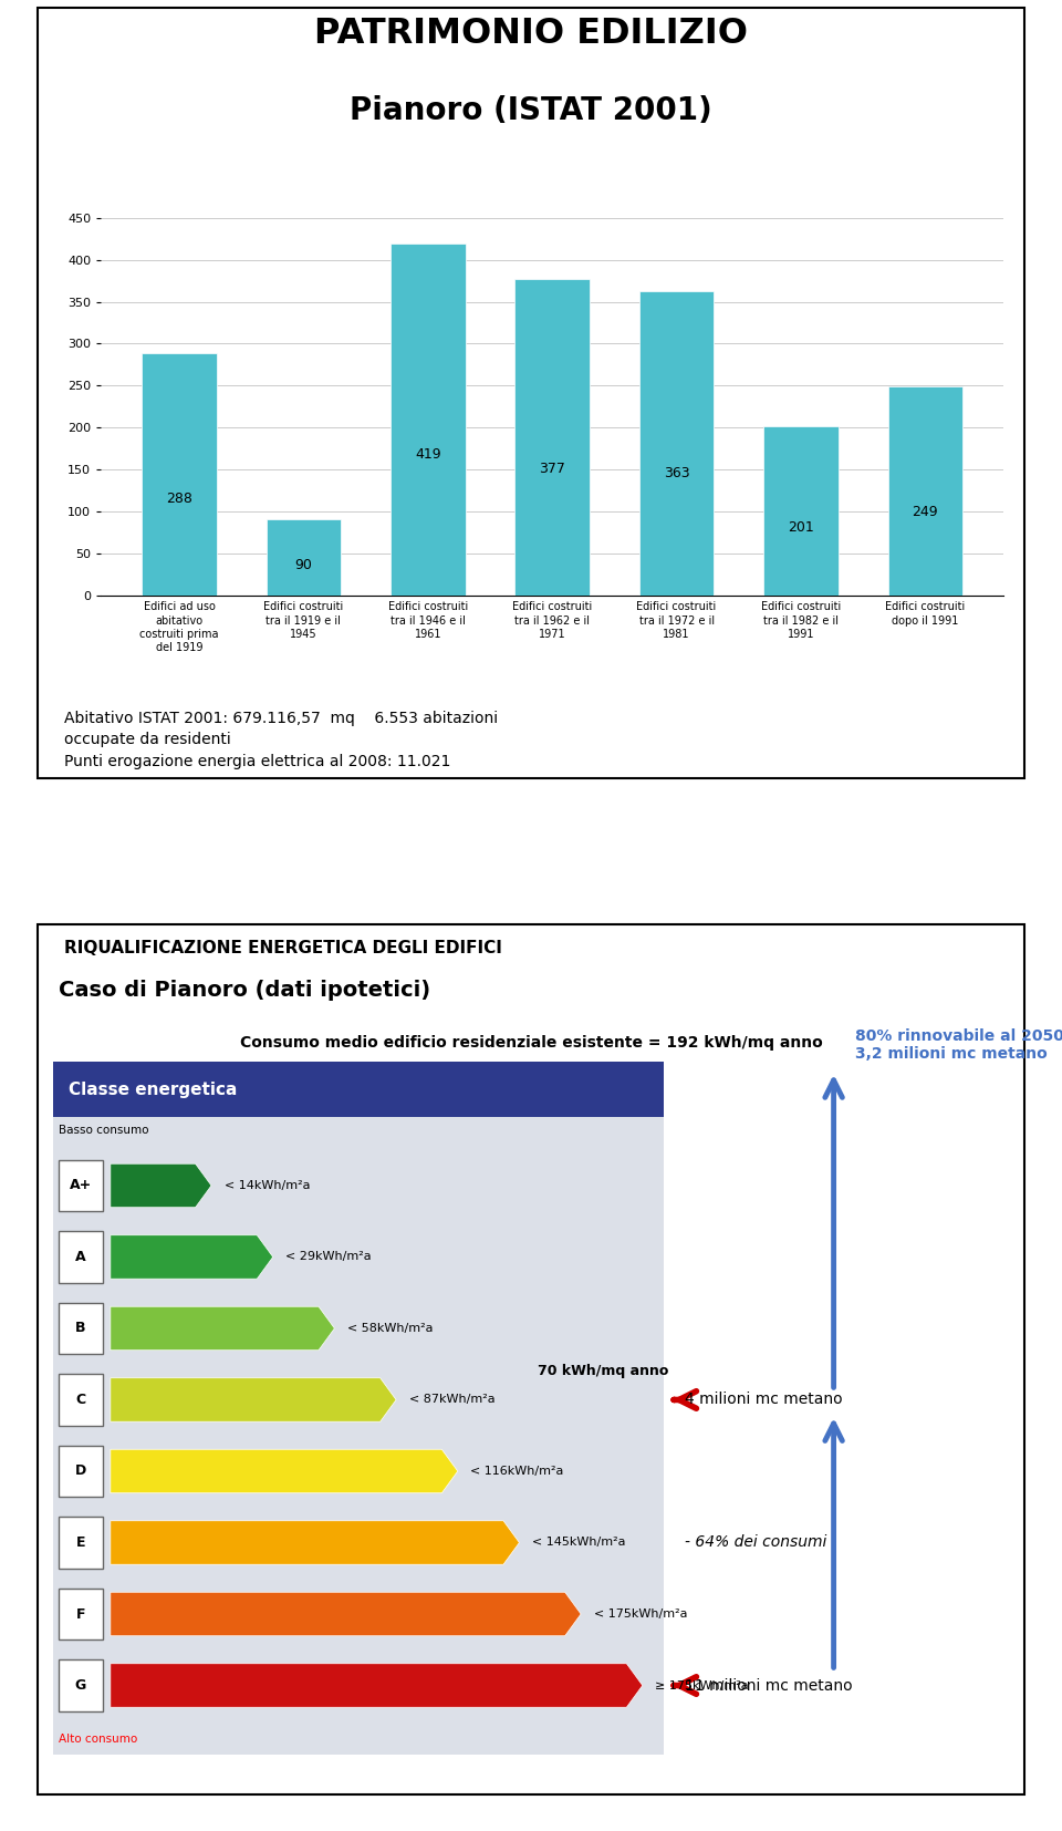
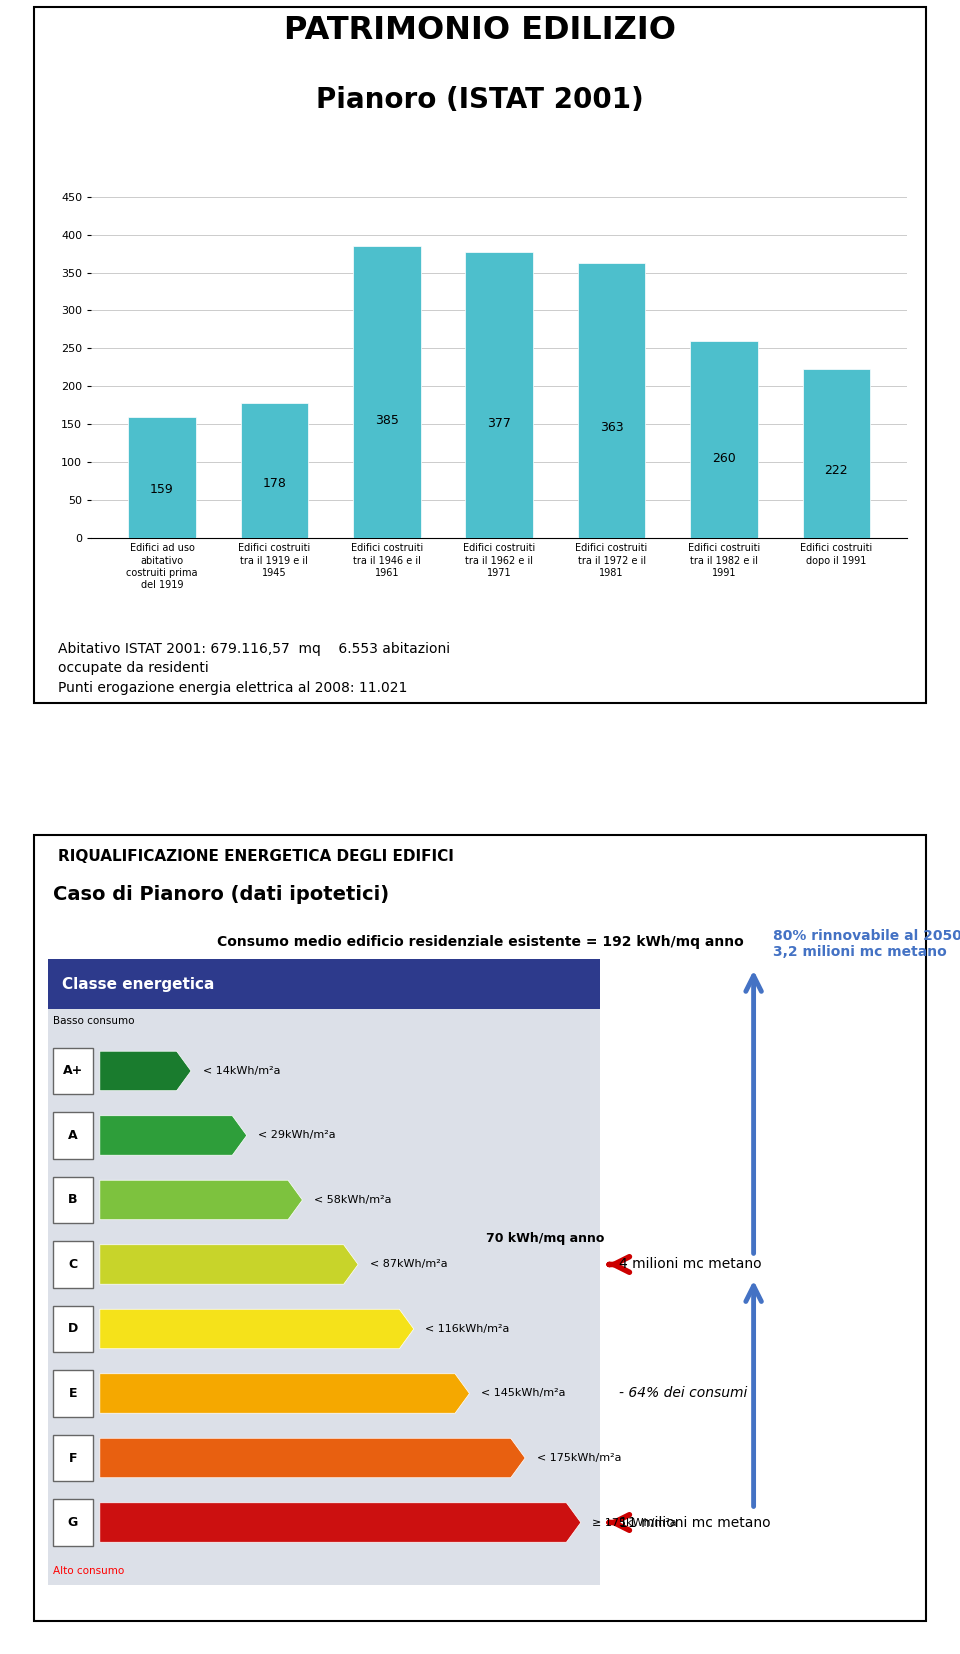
Edifici ad uso abitativo costruiti prima del 1919: 288 -> 159
Edifici costruiti tra il 1919 e il 1945: 90 -> 178
Edifici costruiti tra il 1946 e il 1961: 419 -> 385
Edifici costruiti tra il 1982 e il 1991: 201 -> 260
Edifici costruiti dopo il 1991: 249 -> 222
